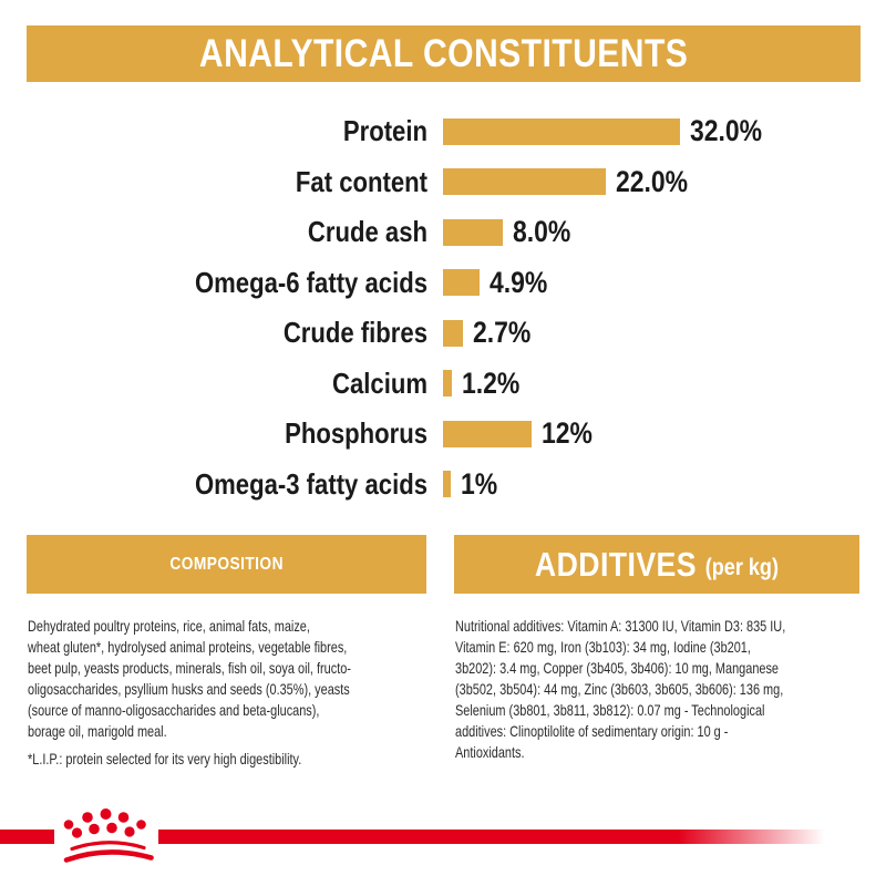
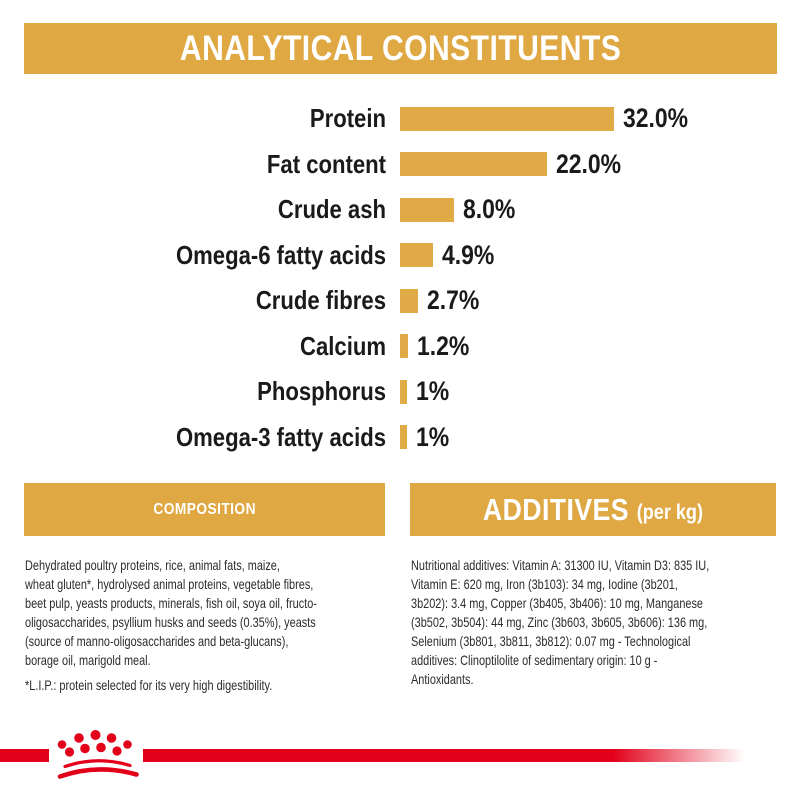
Phosphorus: 12% -> 1%
